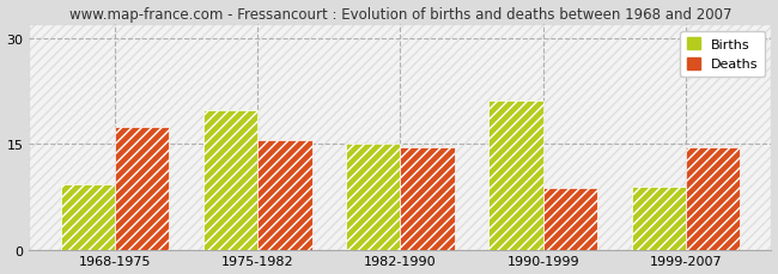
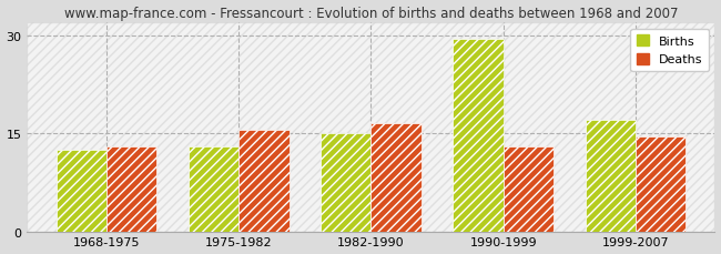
Births/1968-1975: 9.2 -> 12.5
Deaths/1968-1975: 17.4 -> 13.0
Births/1975-1982: 19.8 -> 13.0
Deaths/1982-1990: 14.6 -> 16.5
Births/1990-1999: 21.2 -> 29.5
Deaths/1990-1999: 8.8 -> 13.0
Births/1999-2007: 9.0 -> 17.0
